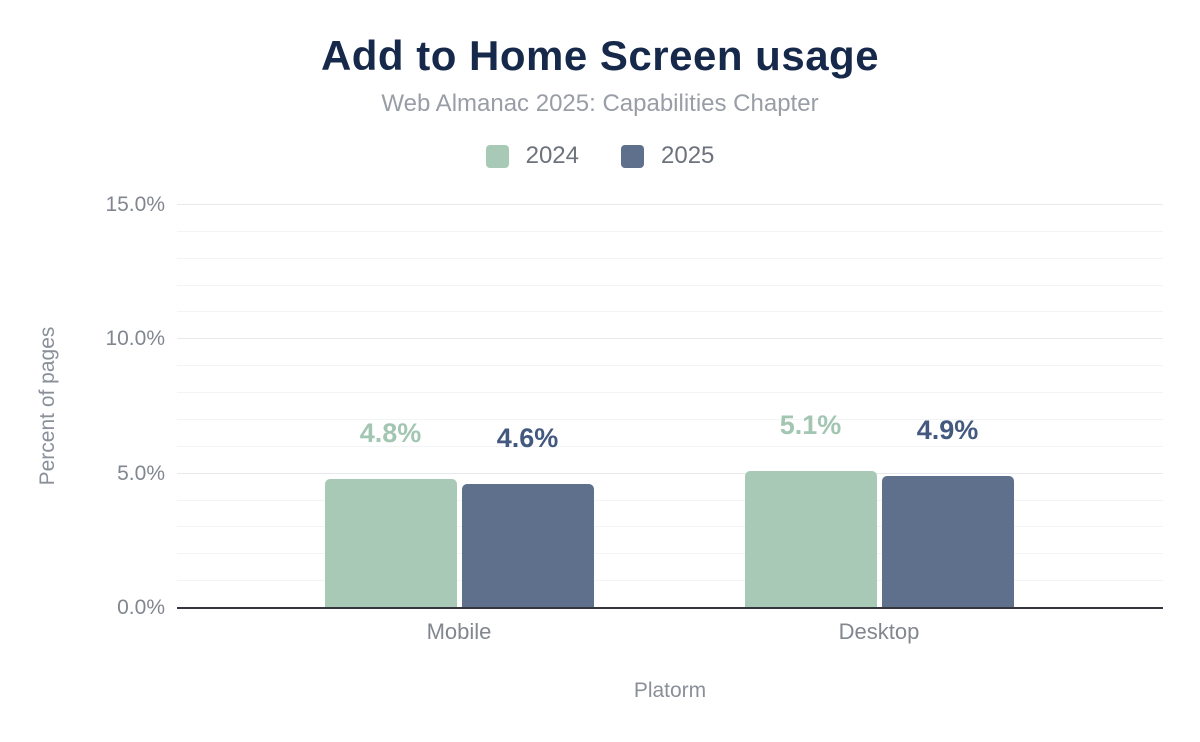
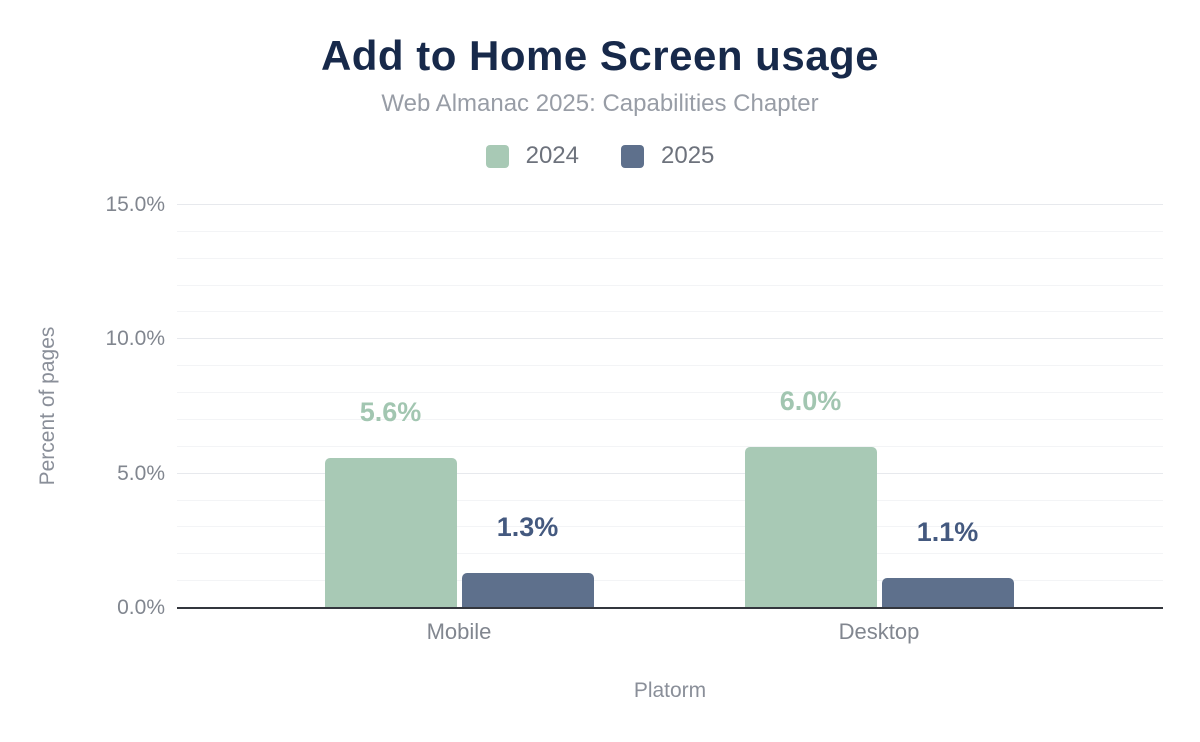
2024/Mobile: 4.8% -> 5.6%
2025/Mobile: 4.6% -> 1.3%
2024/Desktop: 5.1% -> 6.0%
2025/Desktop: 4.9% -> 1.1%
